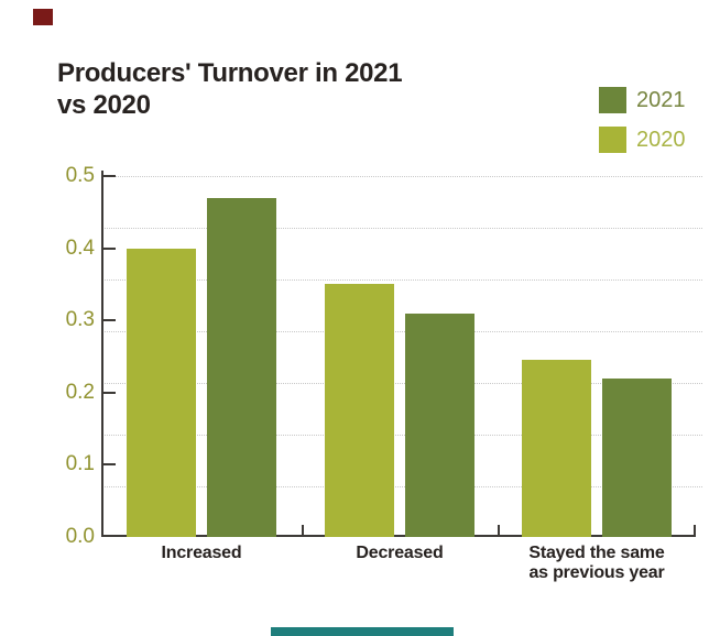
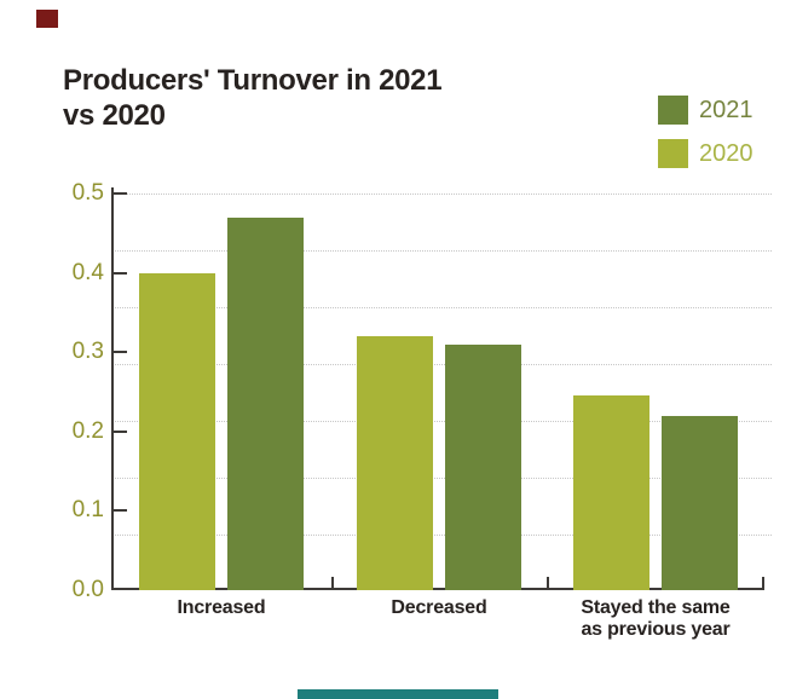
2020/Decreased: 0.35 -> 0.32
